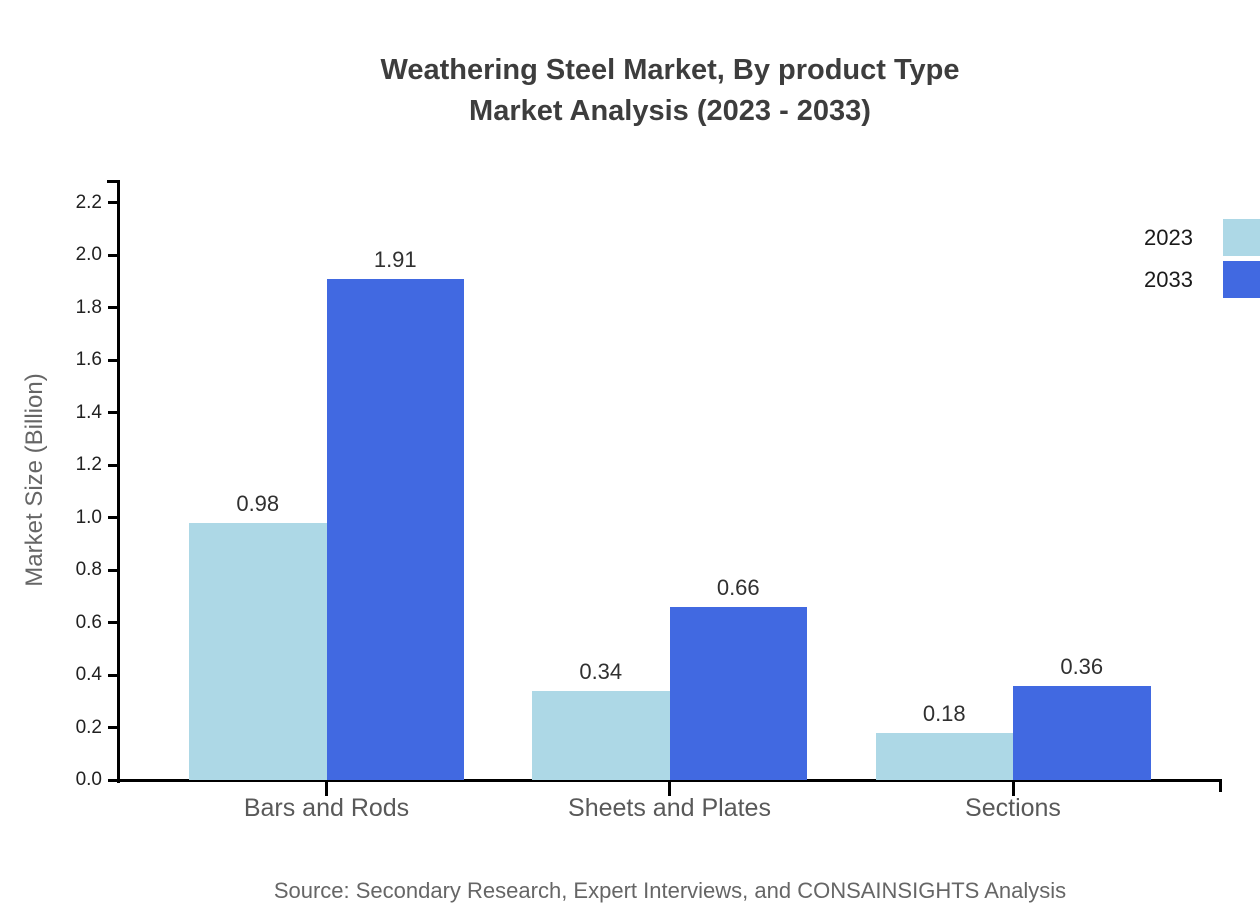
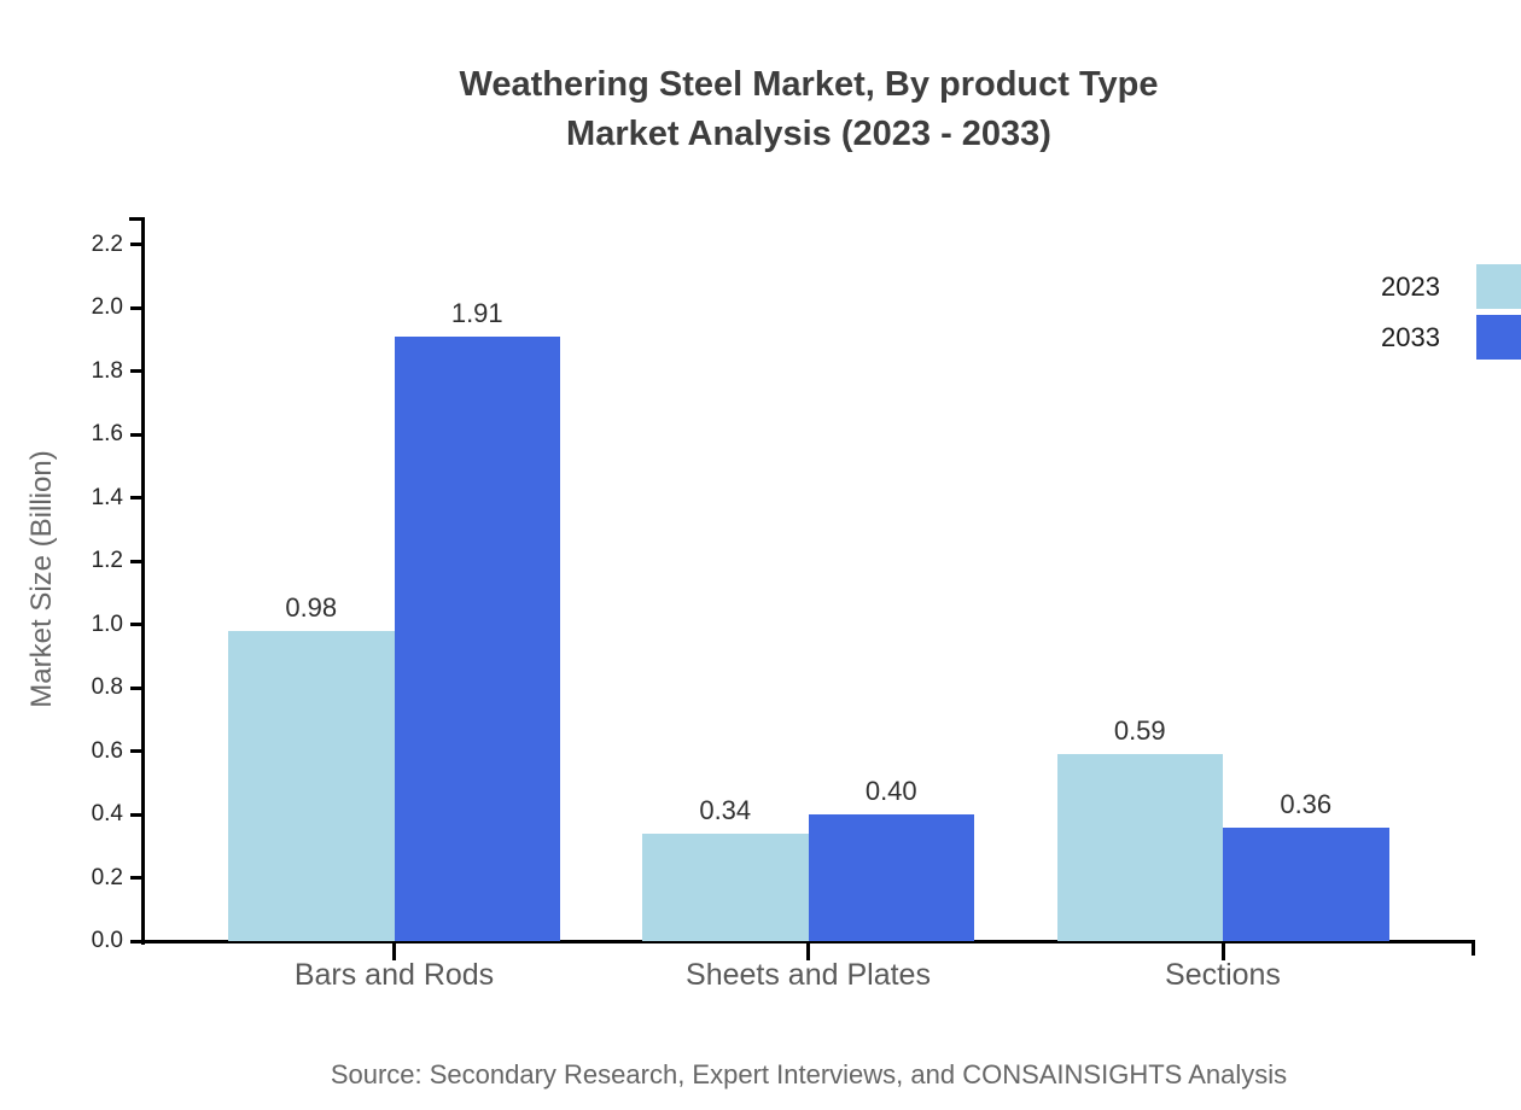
2033/Sheets and Plates: 0.66 -> 0.40
2023/Sections: 0.18 -> 0.59
